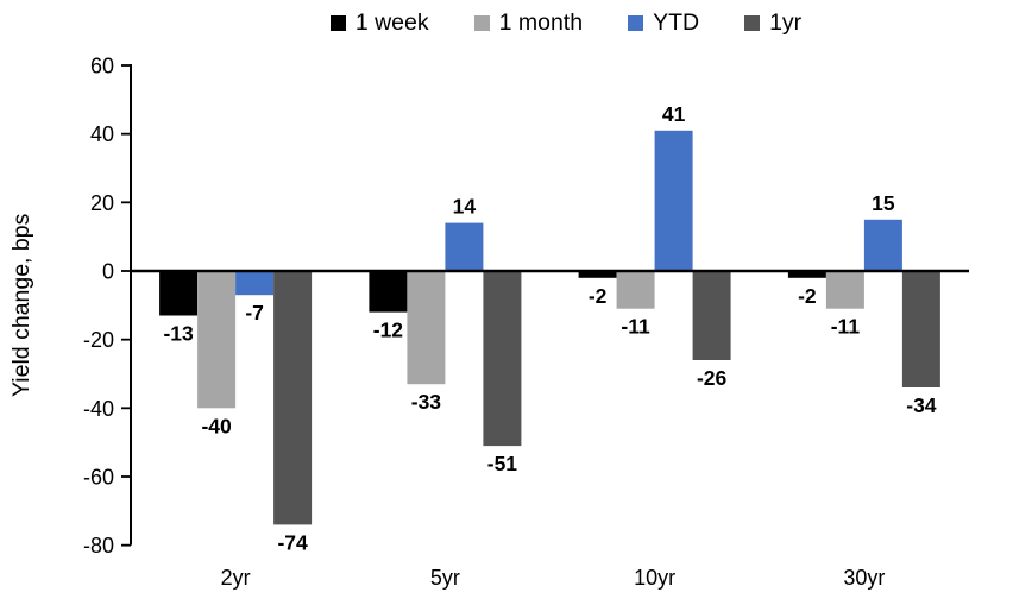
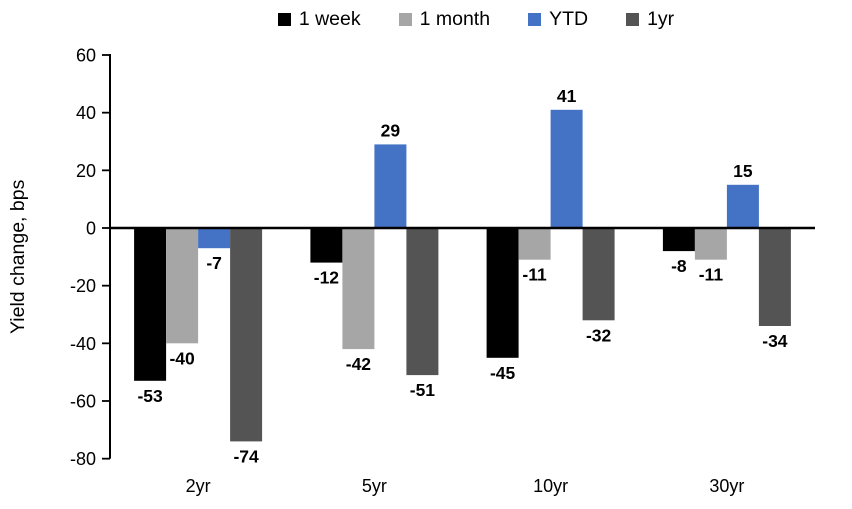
1 week/2yr: -13 -> -53
1 month/5yr: -33 -> -42
YTD/5yr: 14 -> 29
1 week/10yr: -2 -> -45
1yr/10yr: -26 -> -32
1 week/30yr: -2 -> -8
